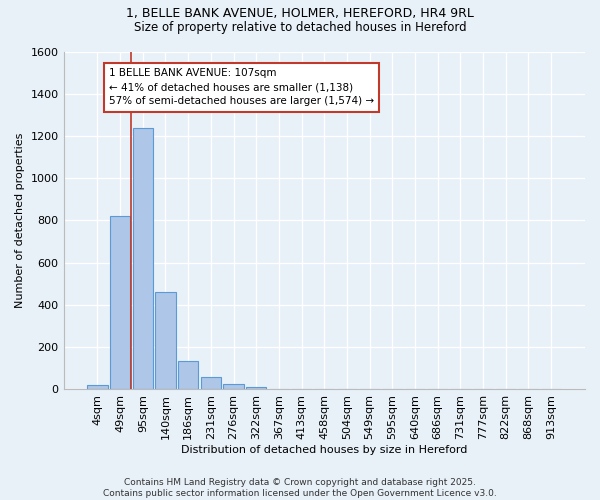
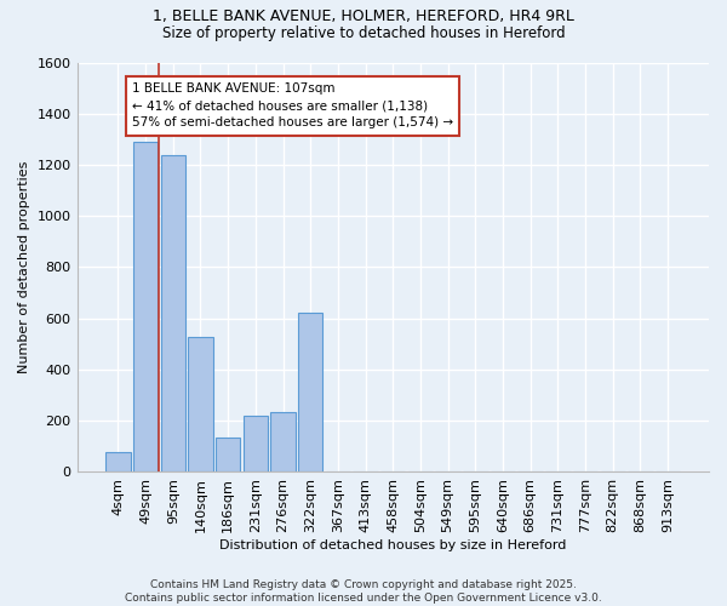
4sqm: 22 -> 80
49sqm: 820 -> 1290
140sqm: 460 -> 530
231sqm: 58 -> 220
276sqm: 25 -> 235
322sqm: 12 -> 620
